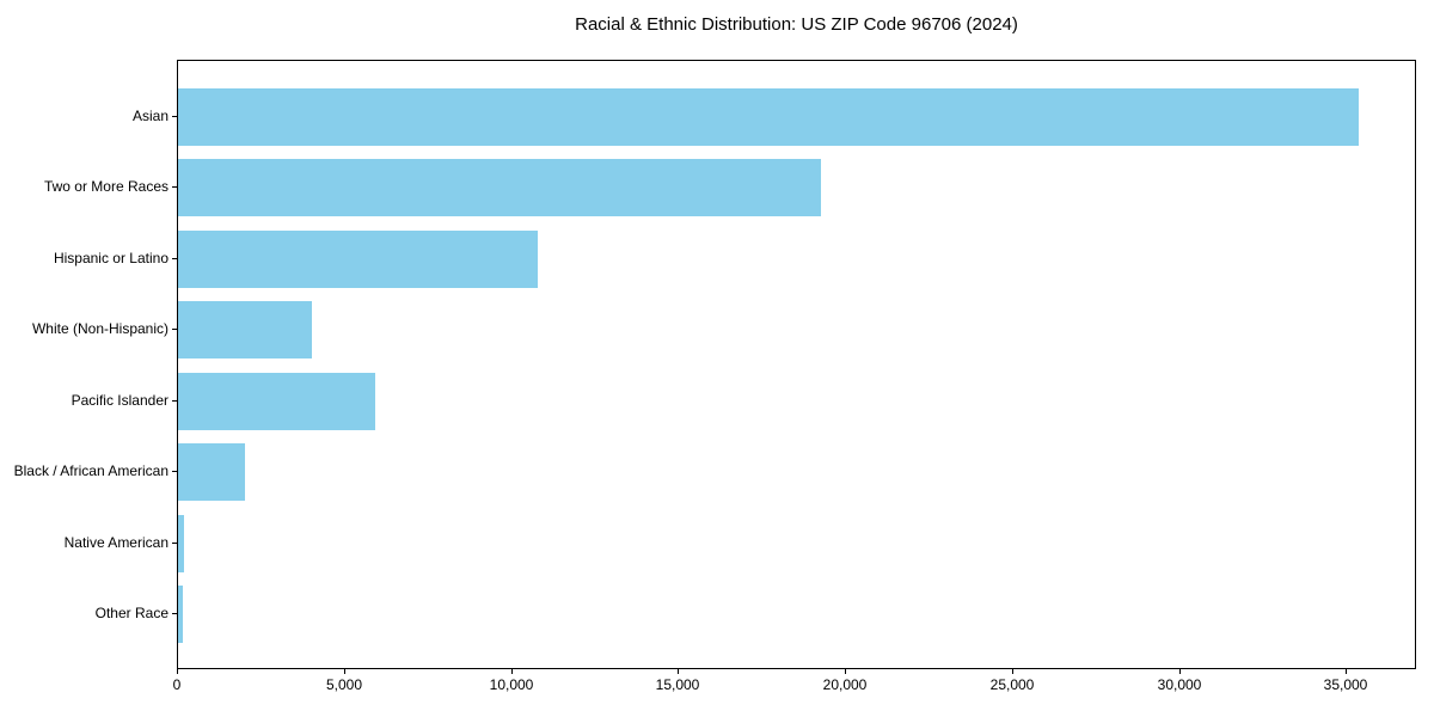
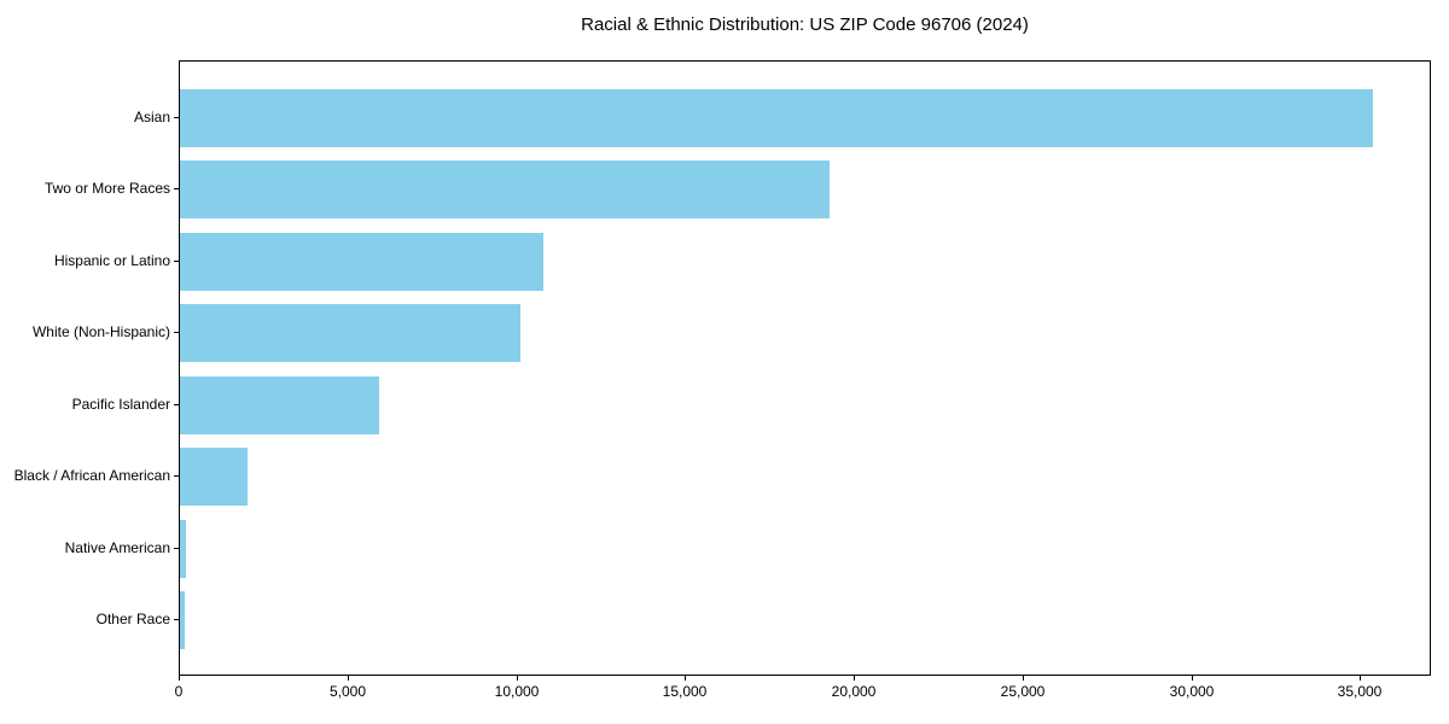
White (Non-Hispanic): 4000 -> 10100
